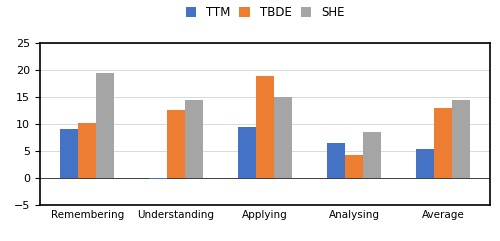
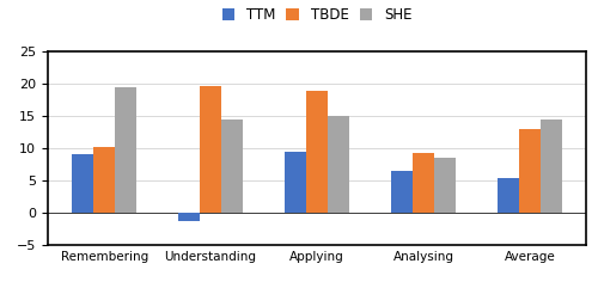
TTM/Understanding: -0.2 -> -1.4
TBDE/Understanding: 12.7 -> 19.6
TBDE/Analysing: 4.2 -> 9.2
